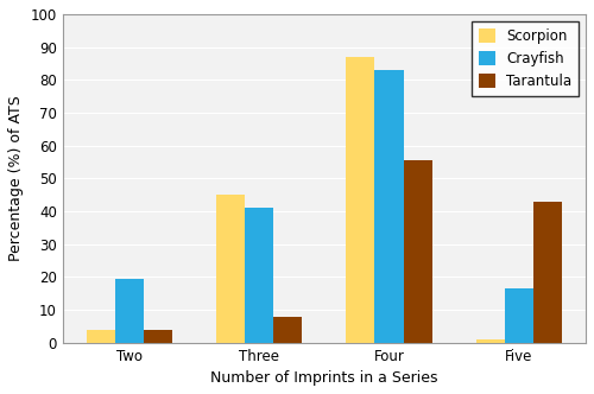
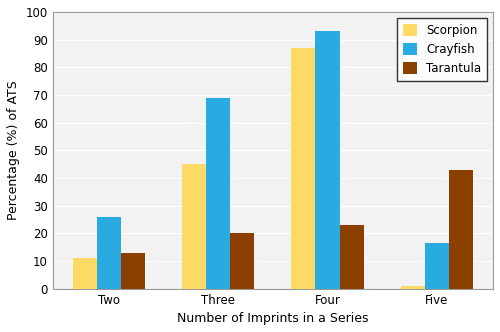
Scorpion/Two: 4 -> 11
Crayfish/Two: 19.5 -> 26.0
Tarantula/Two: 4.0 -> 13.0
Crayfish/Three: 41.0 -> 69.0
Tarantula/Three: 8.0 -> 20.0
Crayfish/Four: 83.0 -> 93.0
Tarantula/Four: 55.5 -> 23.0
